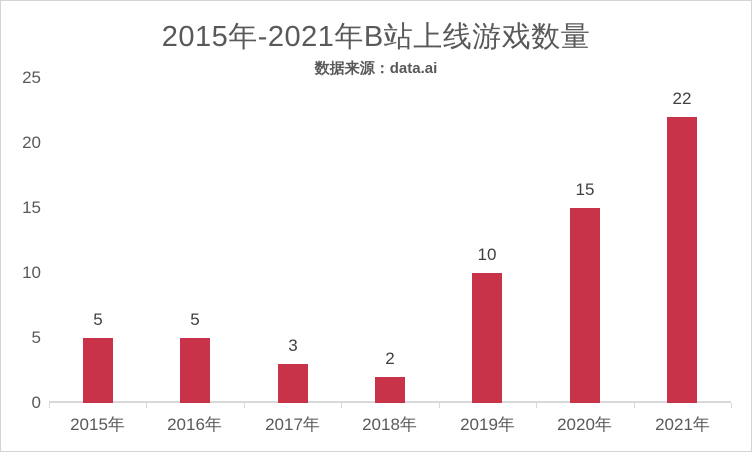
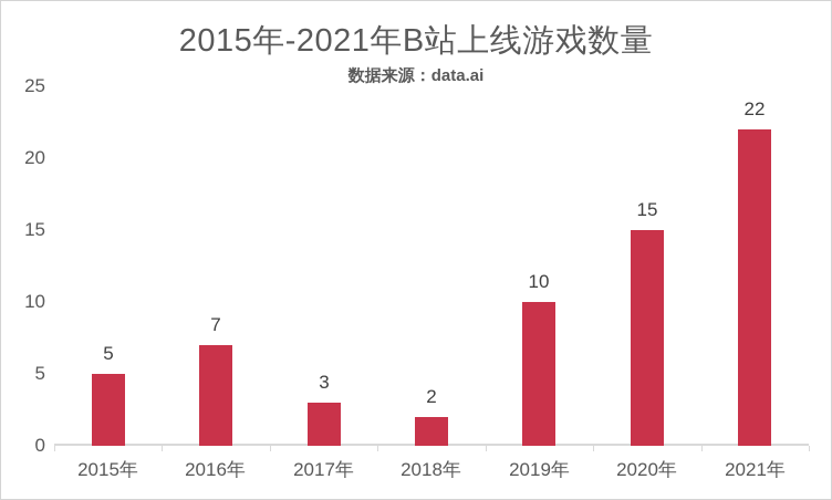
2016年: 5 -> 7
